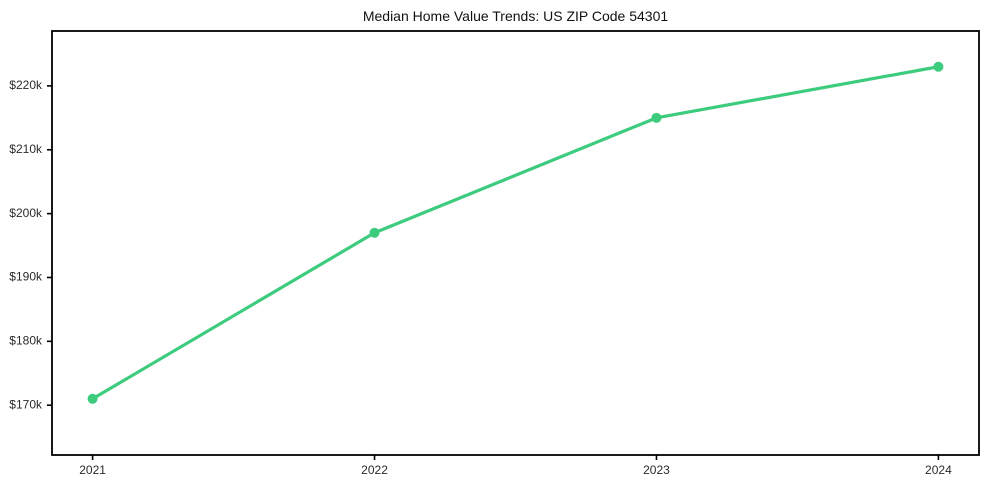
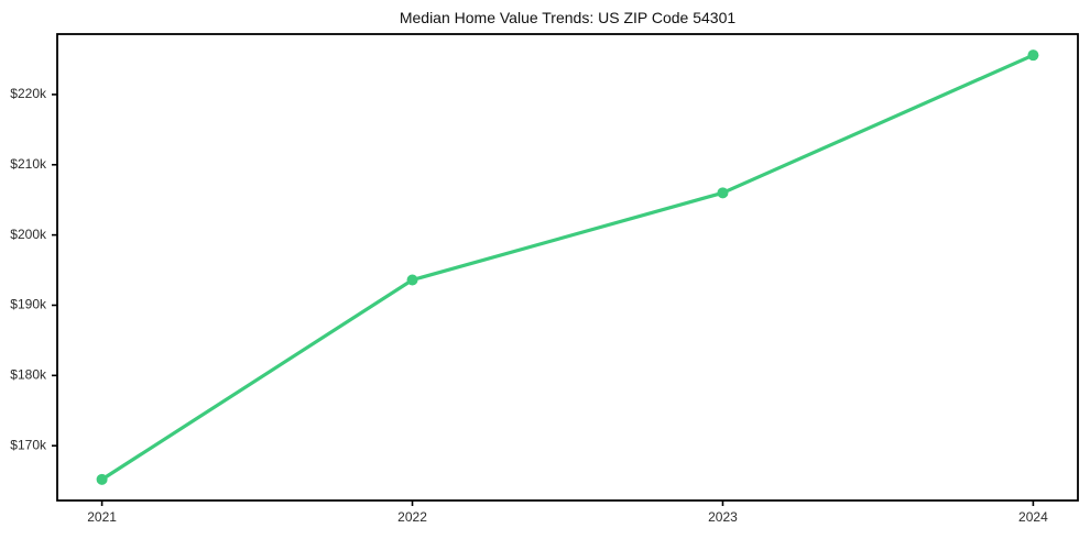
2021: $171k -> $165k
2022: $197k -> $194k
2023: $215k -> $206k
2024: $223k -> $226k
